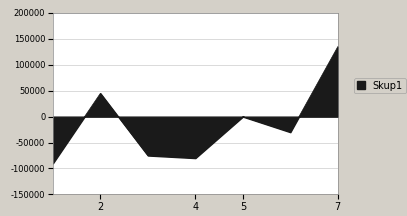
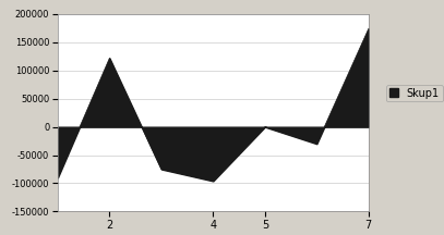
2: 45000 -> 122000
4: -80000 -> -96000
7: 135000 -> 174000
